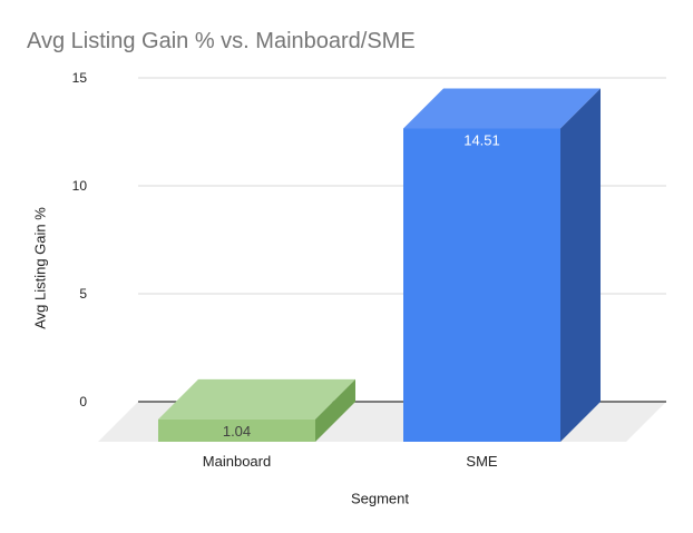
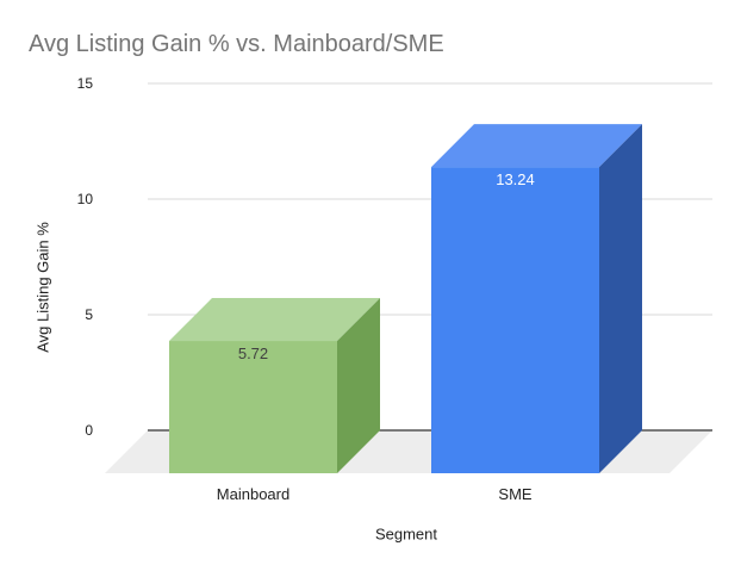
Mainboard: 1.04 -> 5.72
SME: 14.51 -> 13.24
